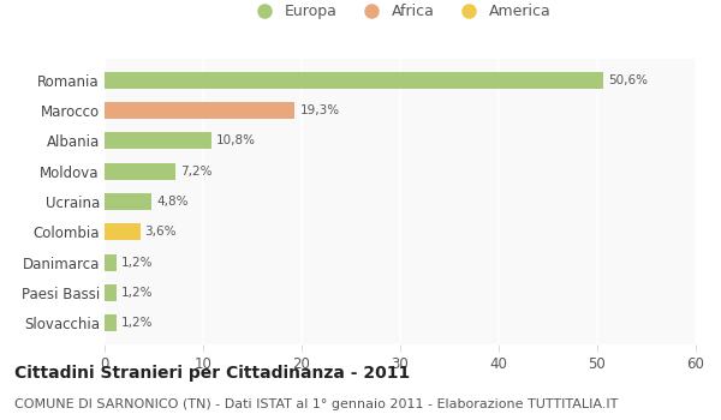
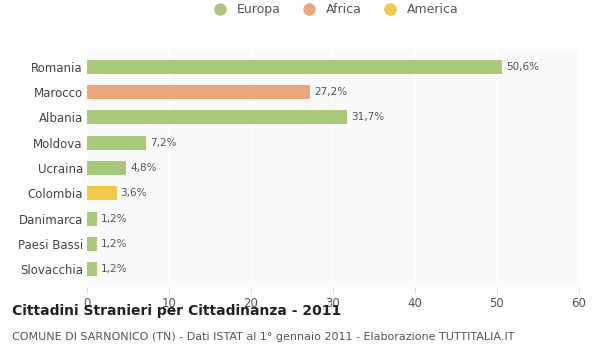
Marocco: 19,3% -> 27,2%
Albania: 10,8% -> 31,7%
